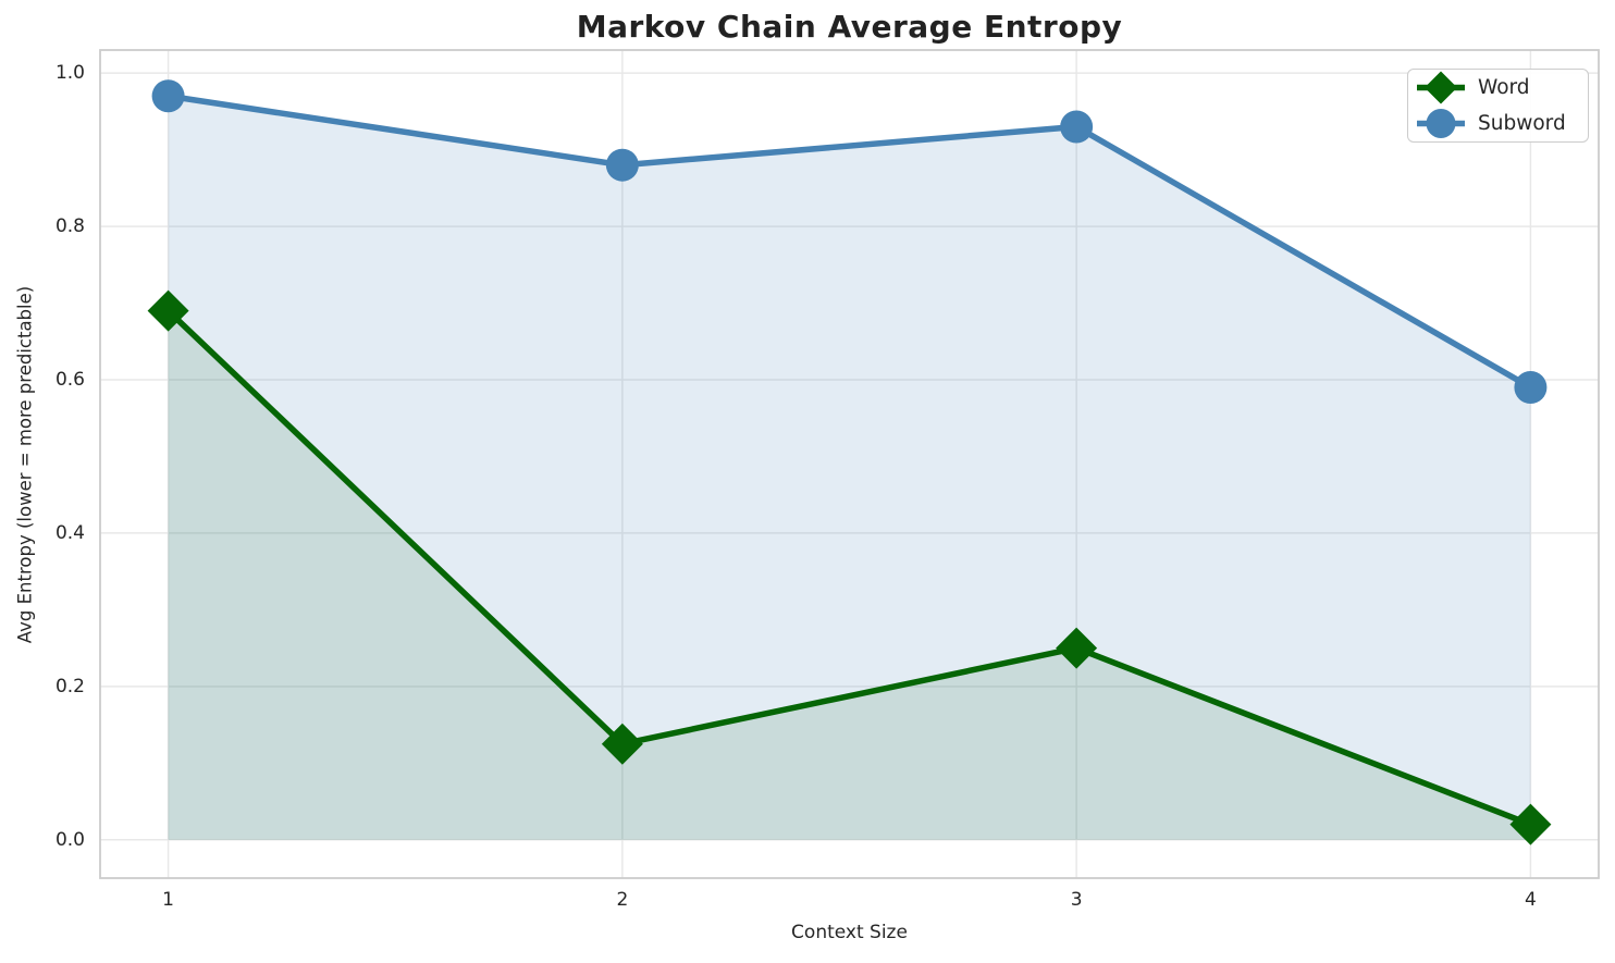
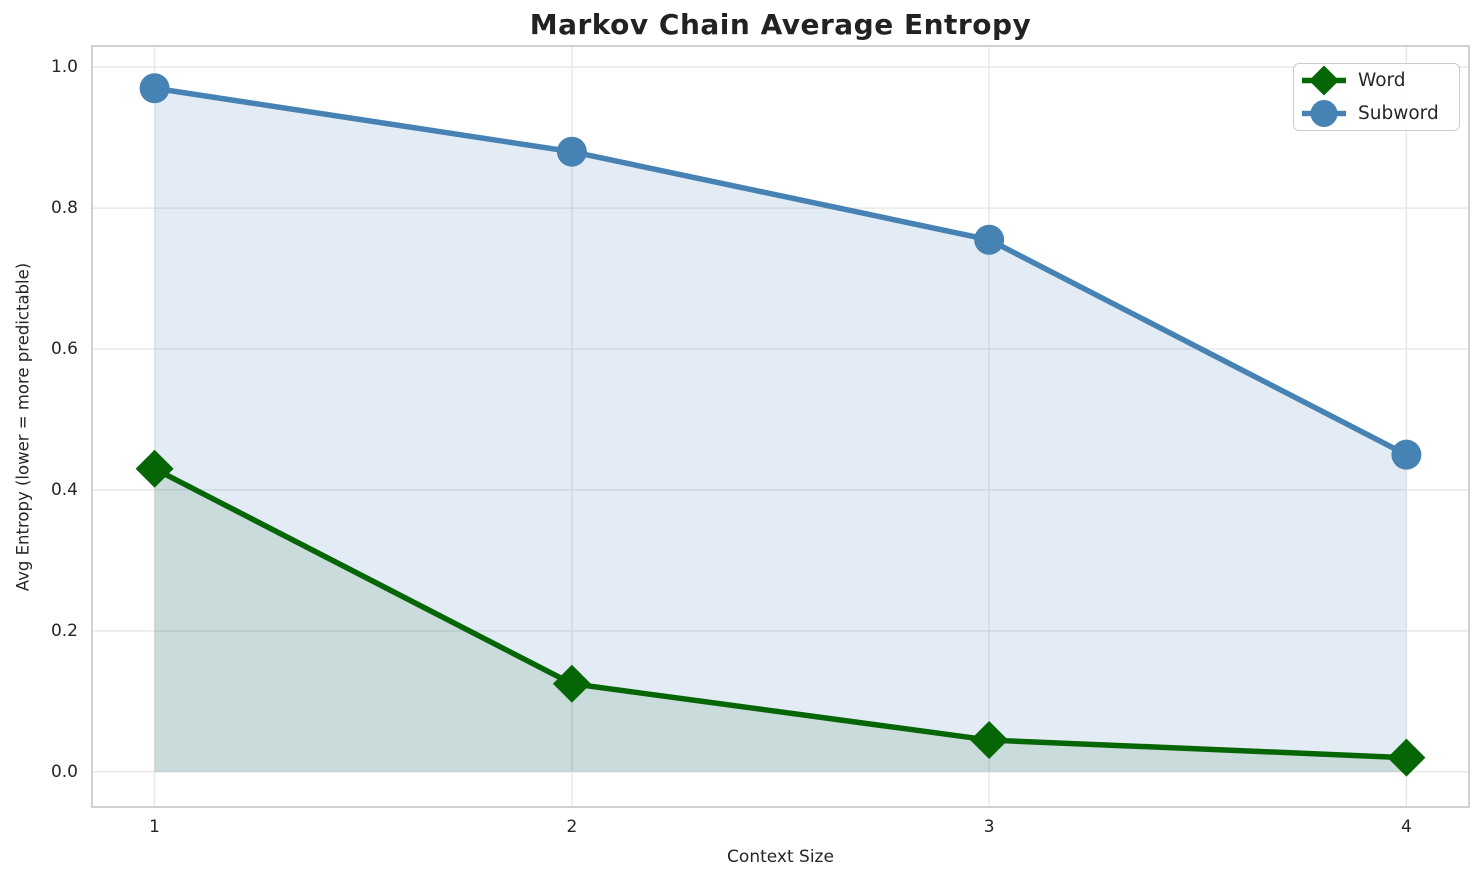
Word/1: 0.69 -> 0.43
Word/3: 0.25 -> 0.04
Subword/3: 0.93 -> 0.76
Subword/4: 0.59 -> 0.45
